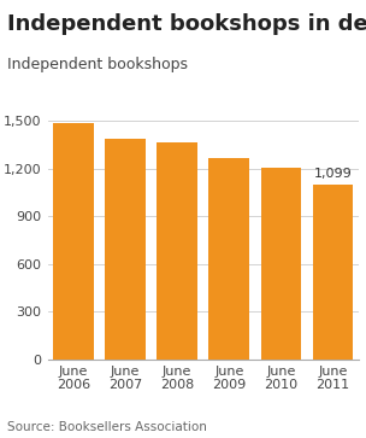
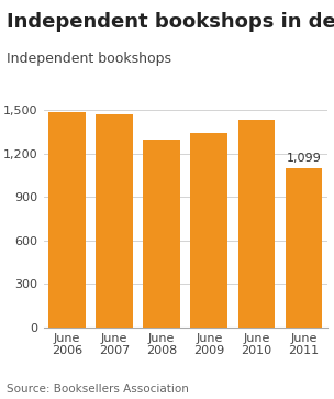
June 2007: 1,390 -> 1,470
June 2008: 1,360 -> 1,300
June 2009: 1,270 -> 1,340
June 2010: 1,200 -> 1,430
